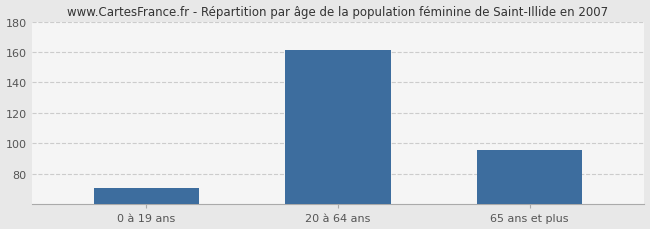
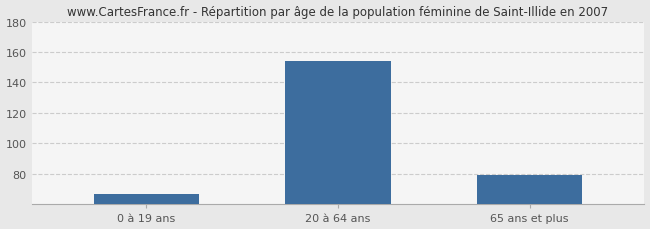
0 à 19 ans: 71 -> 67
20 à 64 ans: 161 -> 154
65 ans et plus: 96 -> 79
